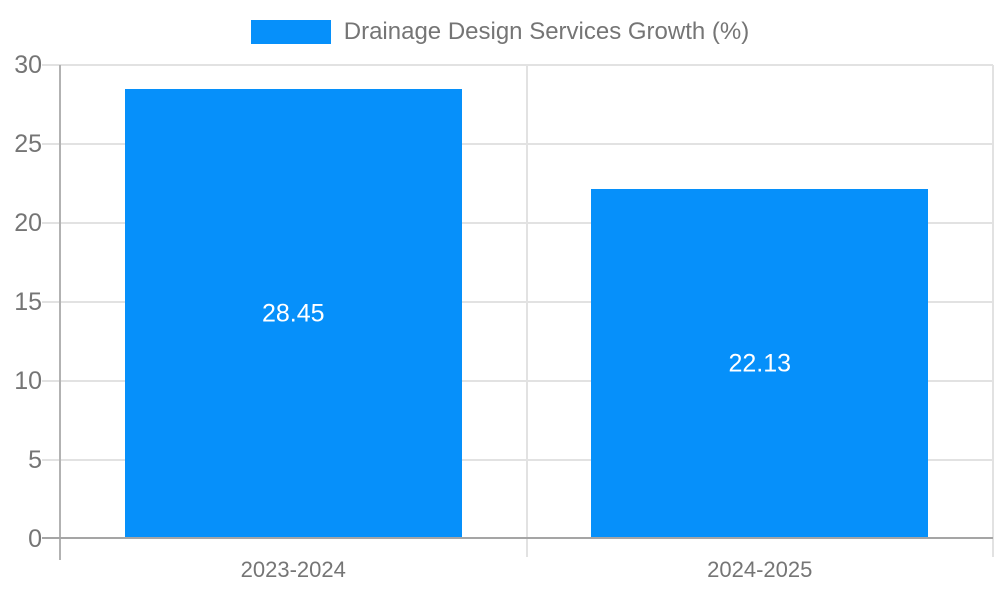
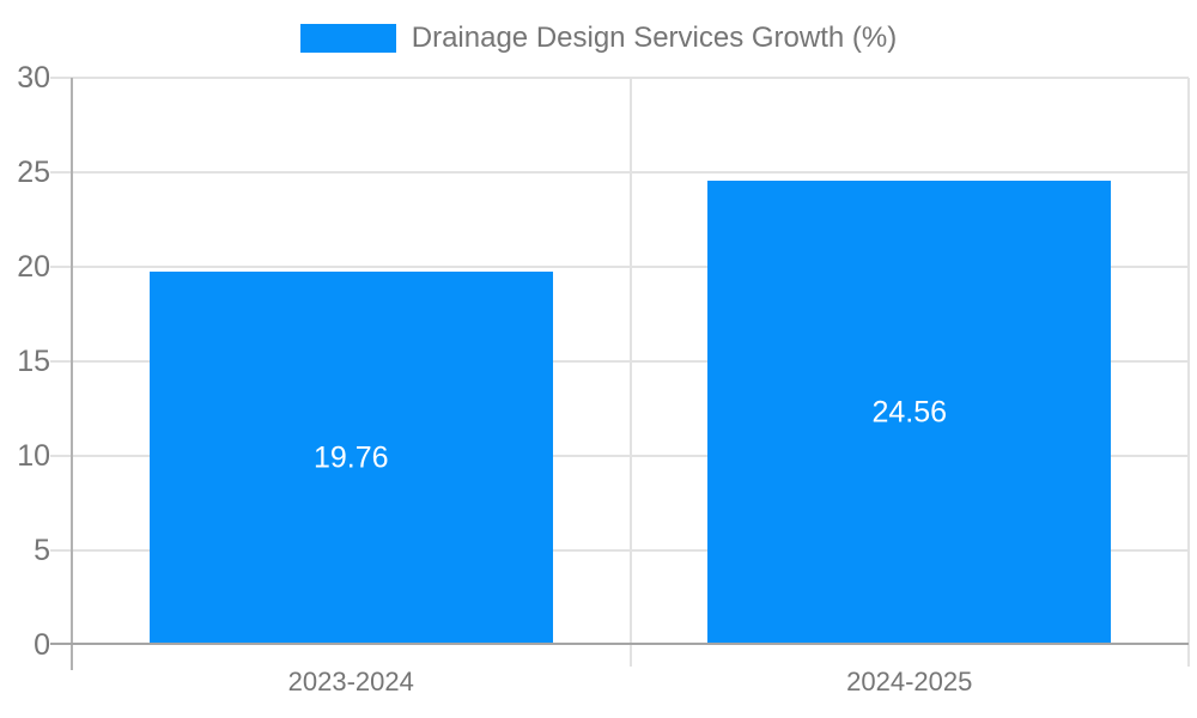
2023-2024: 28.45 -> 19.76
2024-2025: 22.13 -> 24.56
